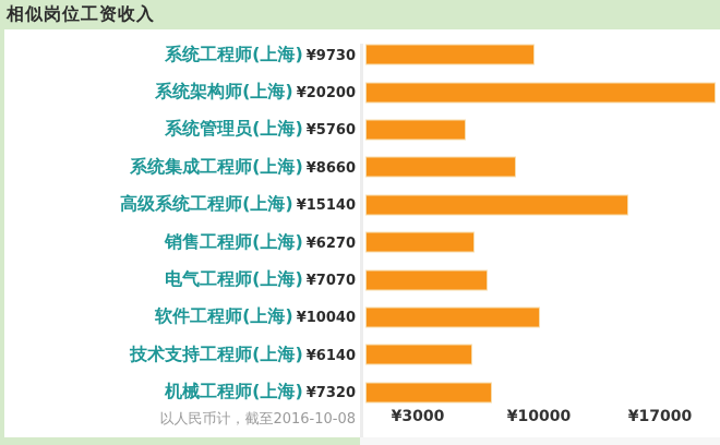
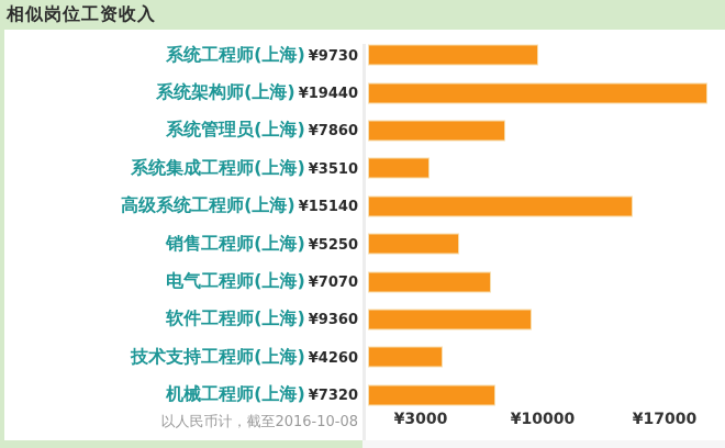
系统架构师(上海): ¥20200 -> ¥19440
系统管理员(上海): ¥5760 -> ¥7860
系统集成工程师(上海): ¥8660 -> ¥3510
销售工程师(上海): ¥6270 -> ¥5250
软件工程师(上海): ¥10040 -> ¥9360
技术支持工程师(上海): ¥6140 -> ¥4260
